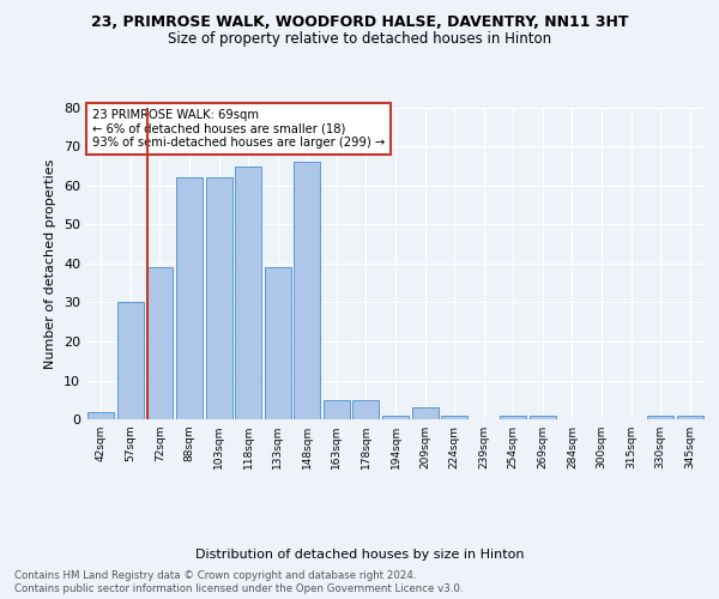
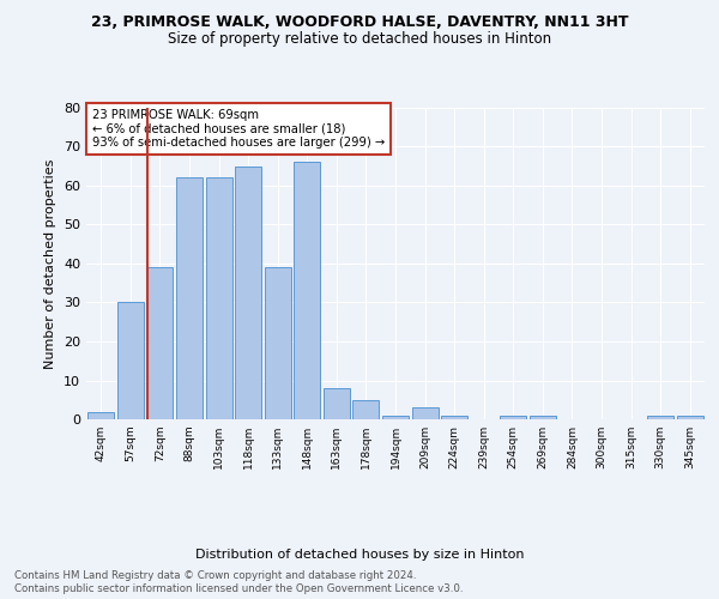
163sqm: 5 -> 8
